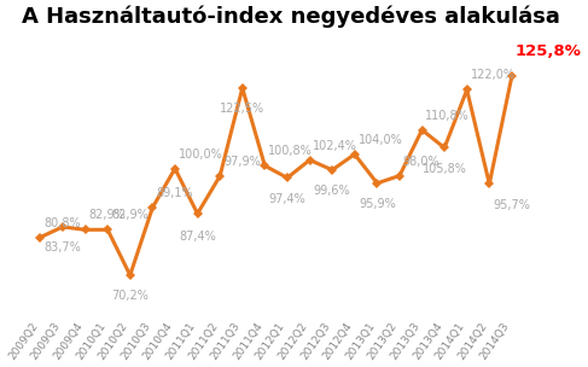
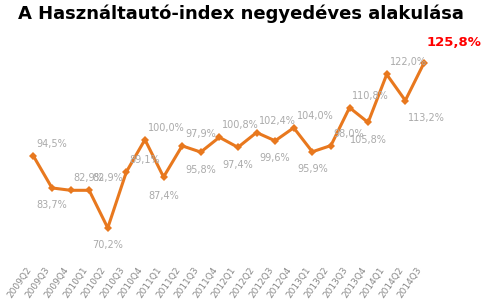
2009Q2: 80,8% -> 94,5%
2011Q3: 122,5% -> 95,8%
2014Q2: 95,7% -> 113,2%
